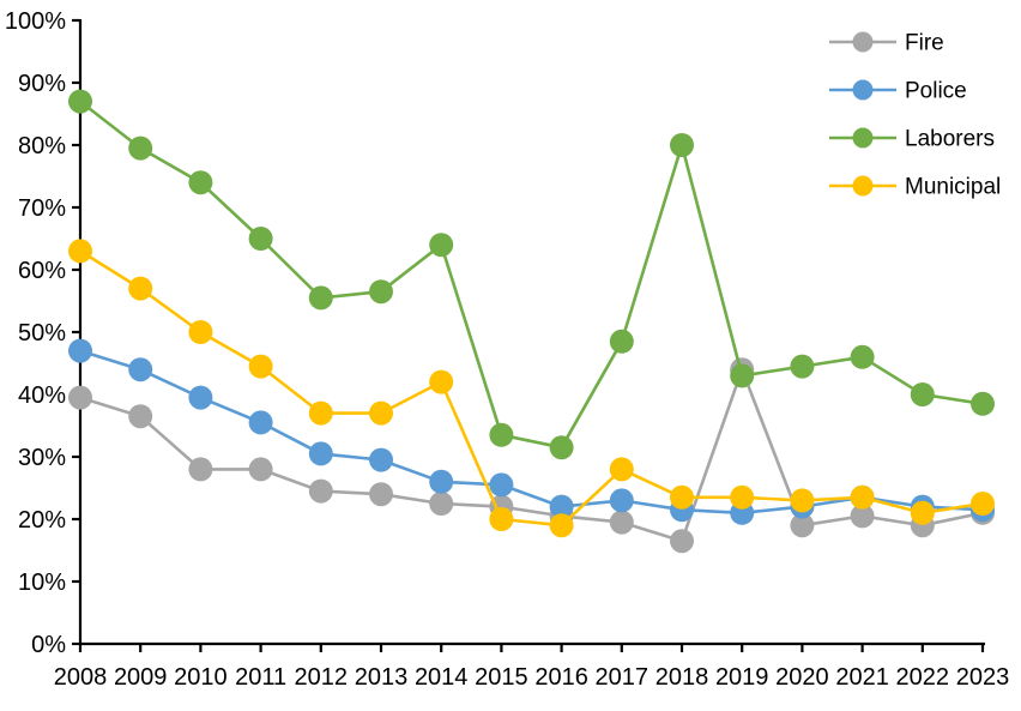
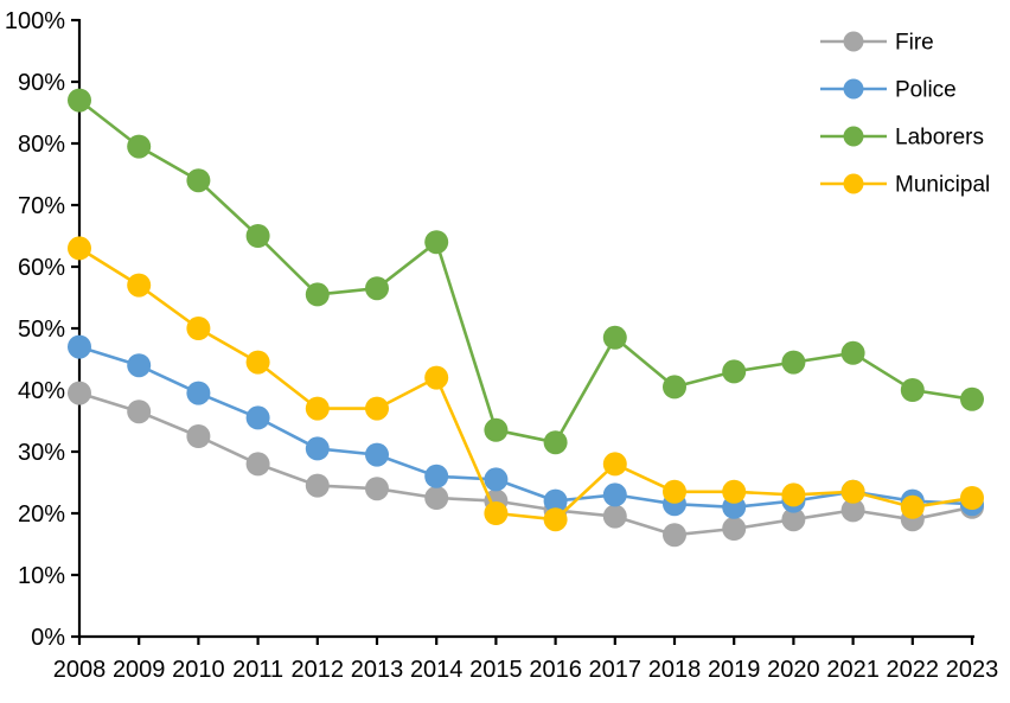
Fire/2010: 28% -> 32%
Laborers/2018: 80% -> 40%
Fire/2019: 44% -> 18%
